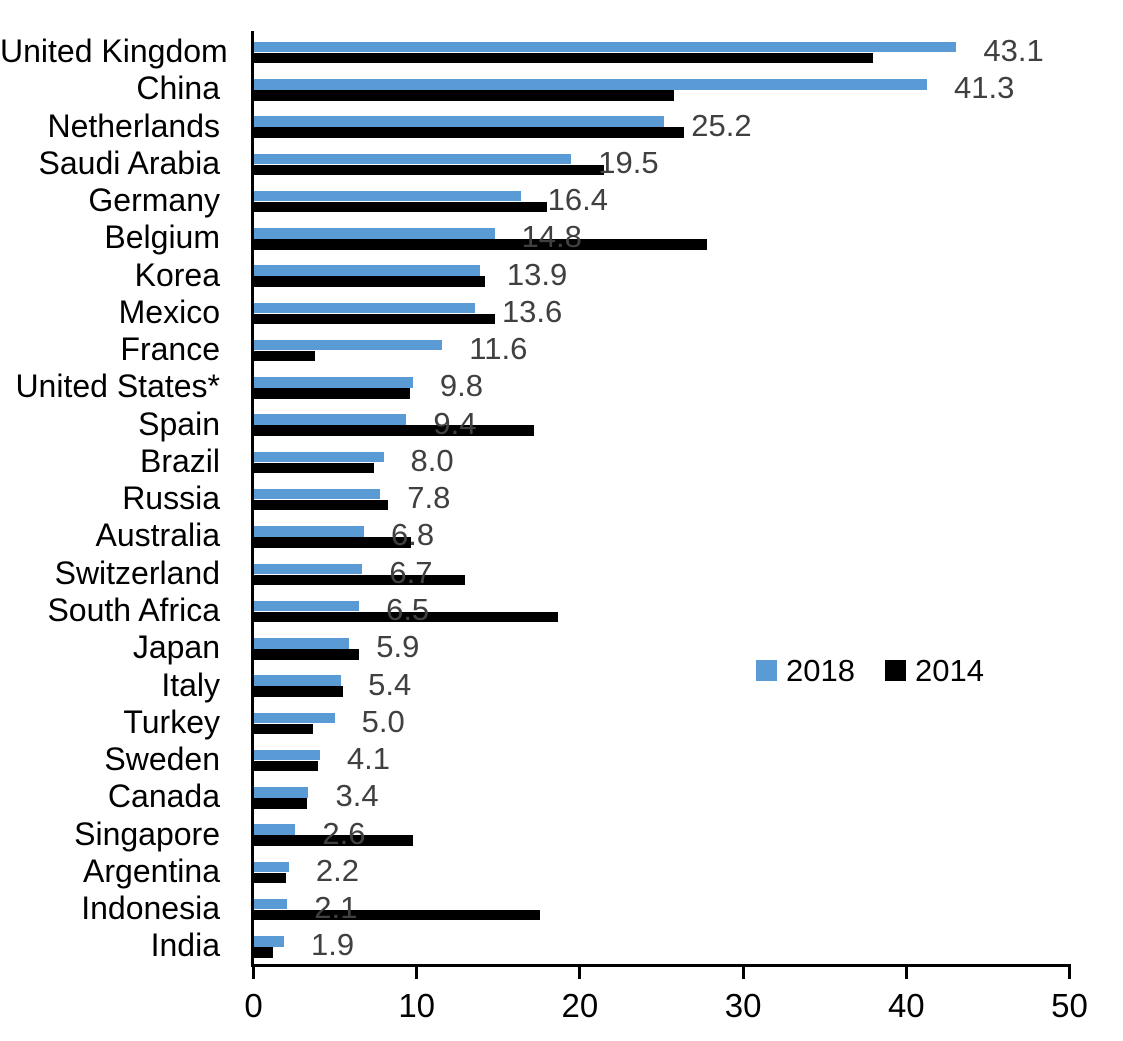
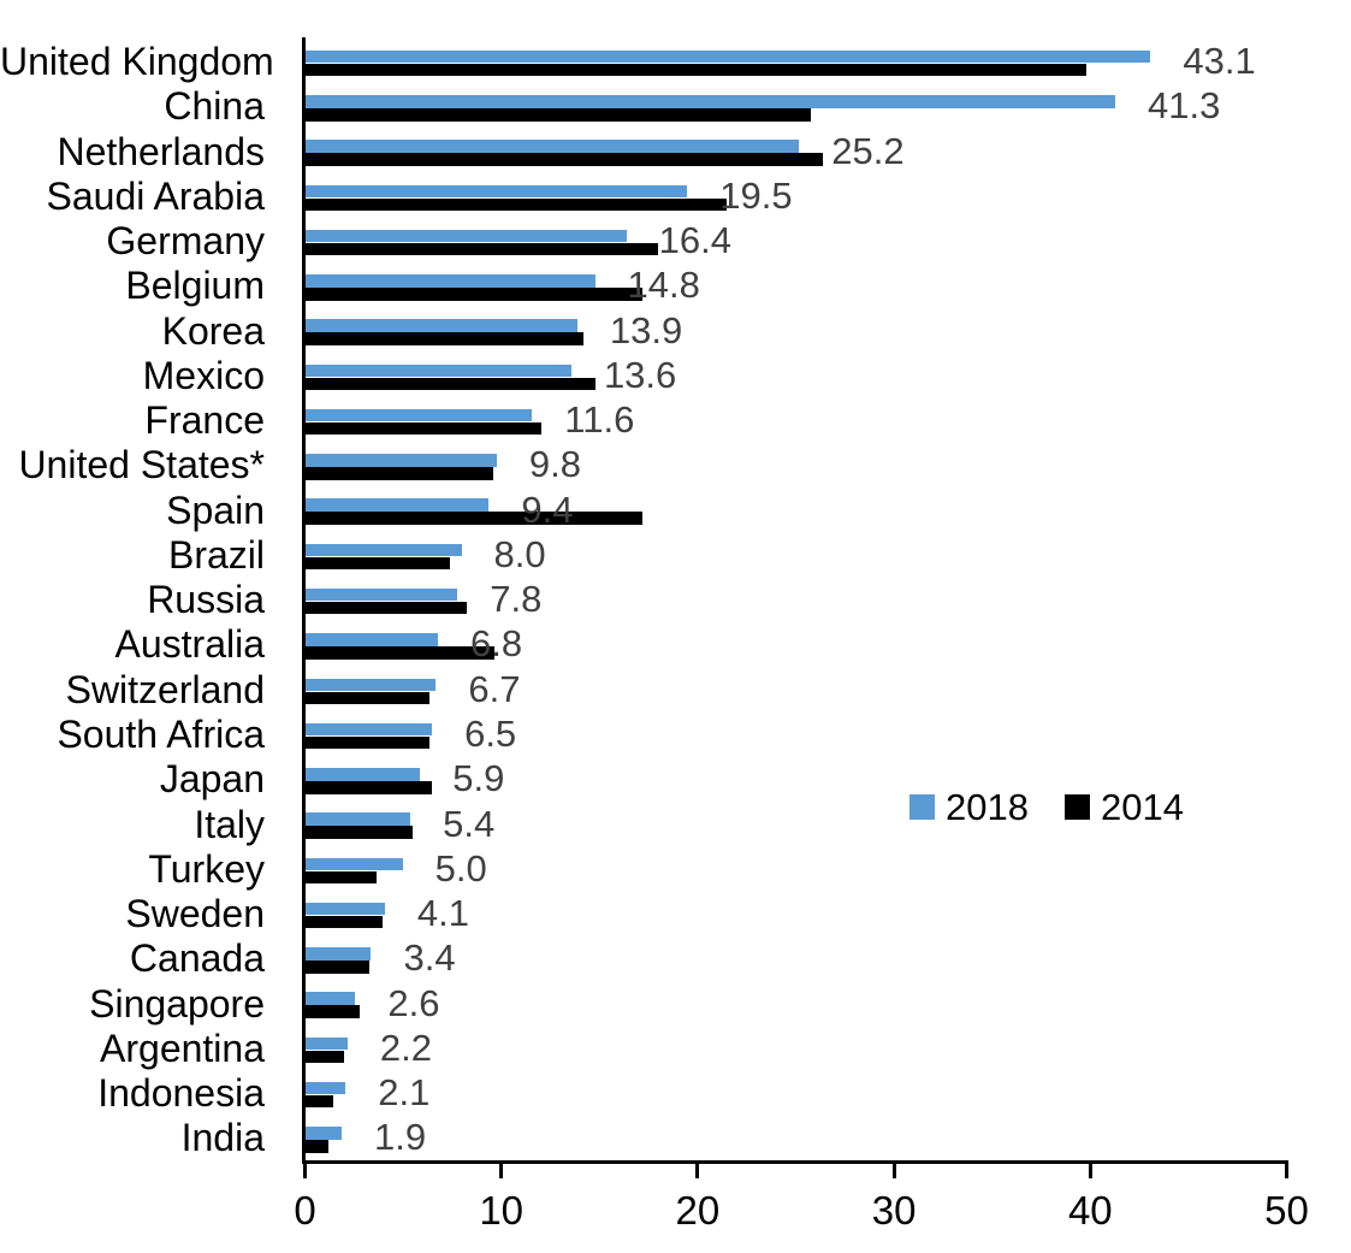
2014/United Kingdom: 38.0 -> 39.8
2014/Belgium: 27.8 -> 17.2
2014/France: 3.8 -> 12.1
2014/Switzerland: 13.0 -> 6.4
2014/South Africa: 18.7 -> 6.4
2014/Singapore: 9.8 -> 2.8
2014/Indonesia: 17.6 -> 1.5
